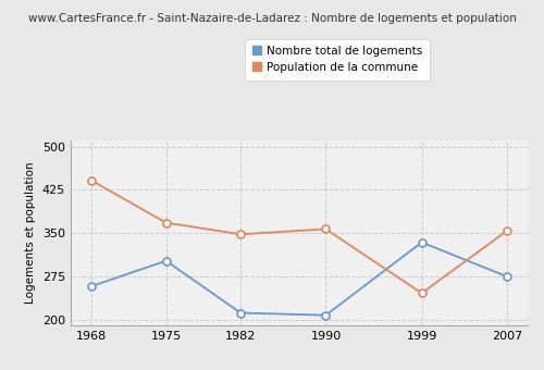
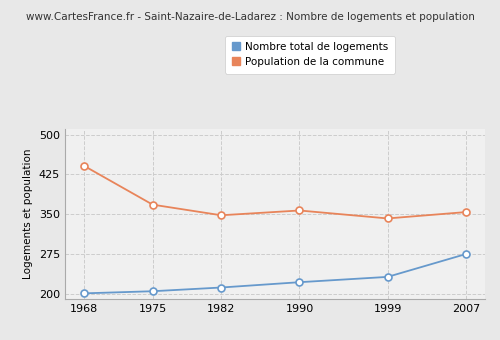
Nombre total de logements/1968: 258 -> 201
Nombre total de logements/1975: 302 -> 205
Nombre total de logements/1990: 208 -> 222
Nombre total de logements/1999: 334 -> 232
Population de la commune/1999: 246 -> 342
